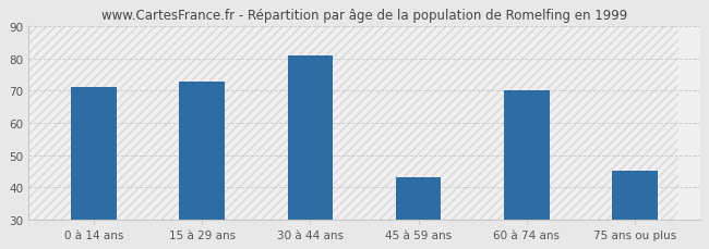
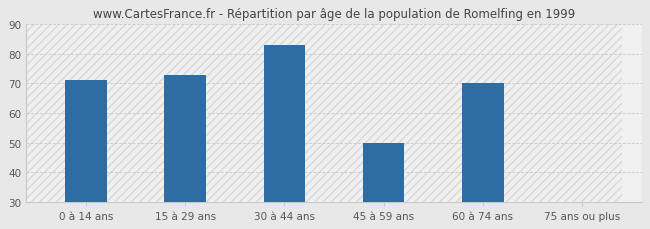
30 à 44 ans: 81 -> 83
45 à 59 ans: 43 -> 50
75 ans ou plus: 45 -> 30
